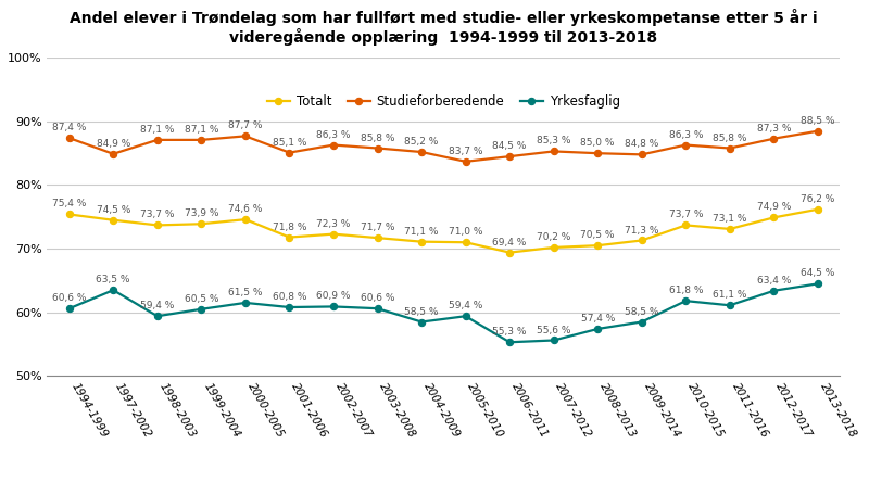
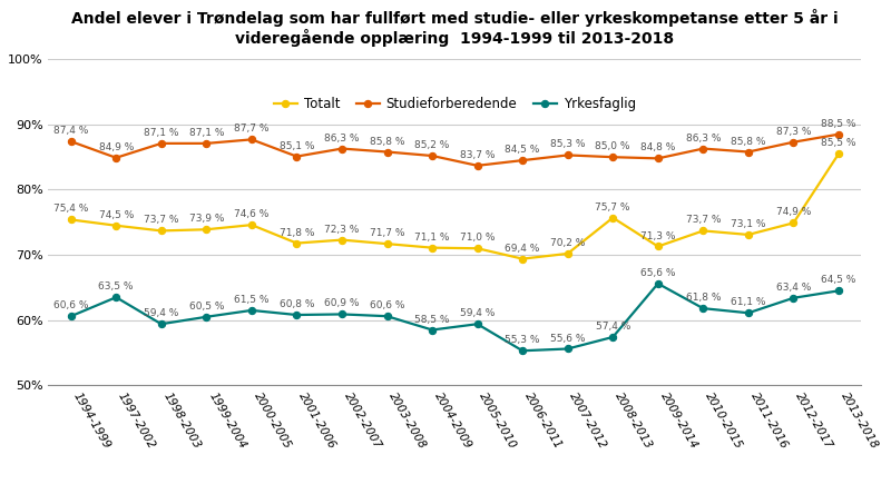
Totalt/2008-2013: 70,5 -> 75,7
Yrkesfaglig/2009-2014: 58,5 -> 65,6
Totalt/2013-2018: 76,2 -> 85,5
